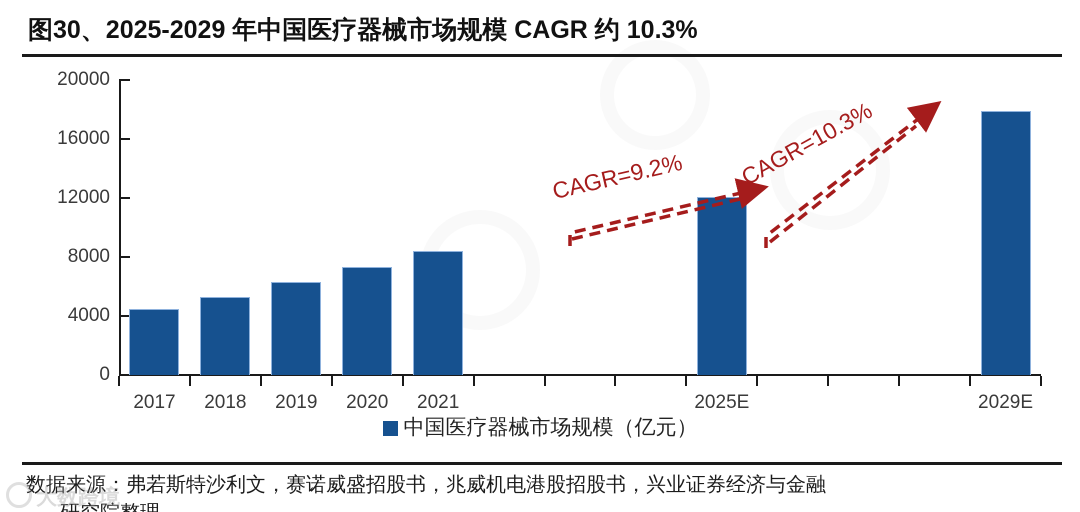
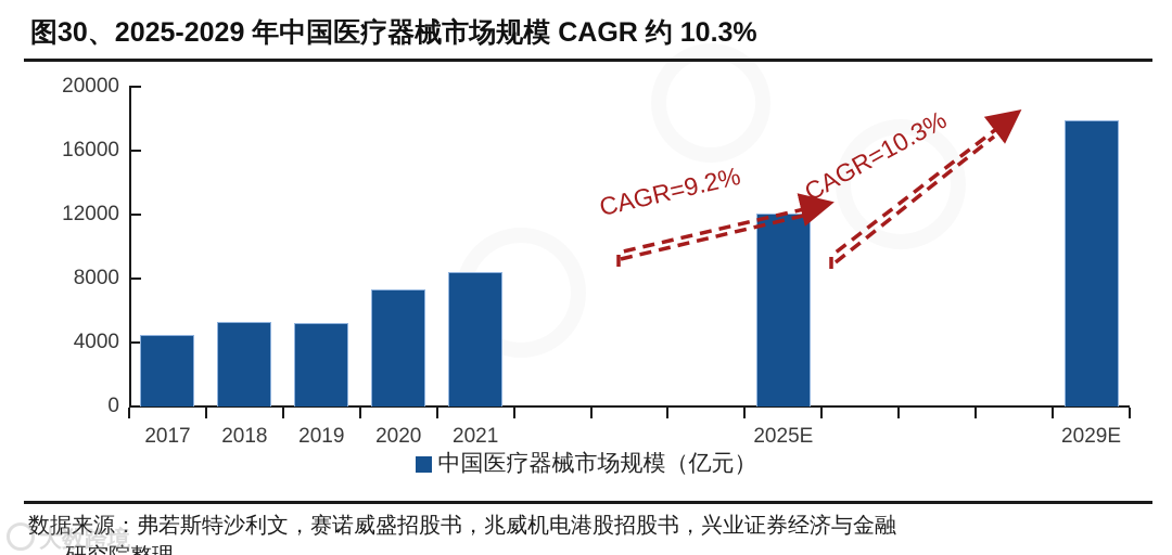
2019: 6300 -> 5200
